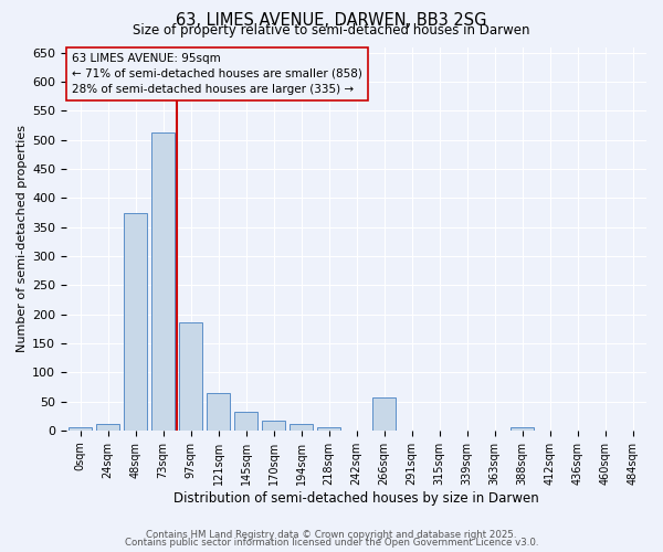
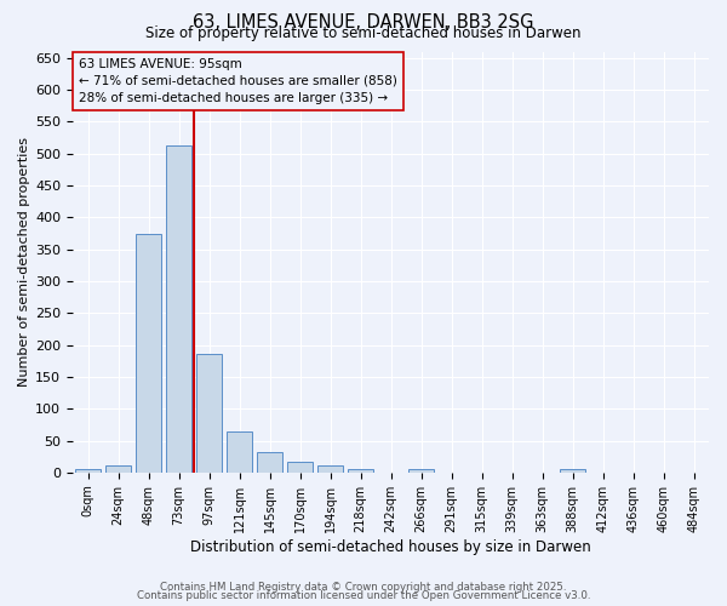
266sqm: 56 -> 6
